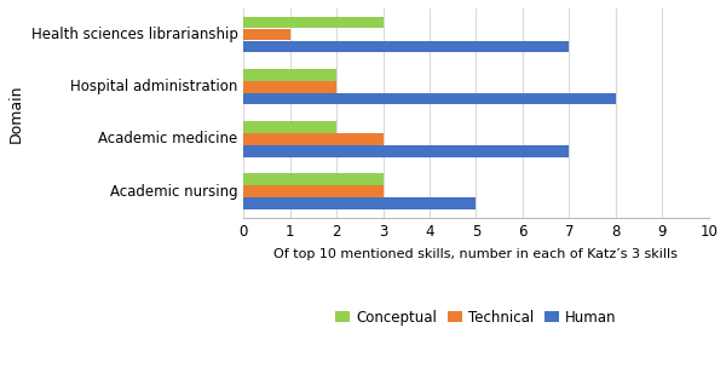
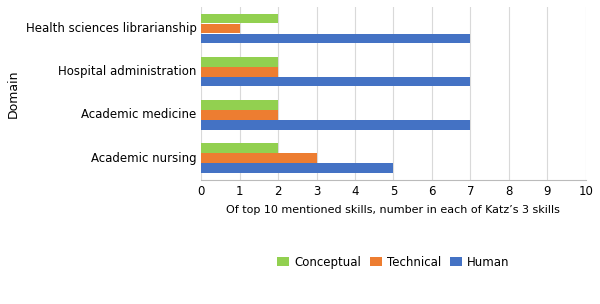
Conceptual/Health sciences librarianship: 3 -> 2
Human/Hospital administration: 8 -> 7
Technical/Academic medicine: 3 -> 2
Conceptual/Academic nursing: 3 -> 2
